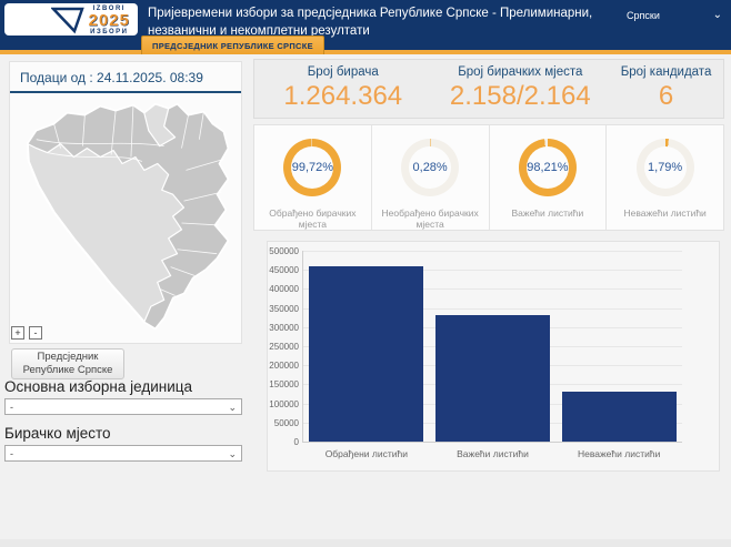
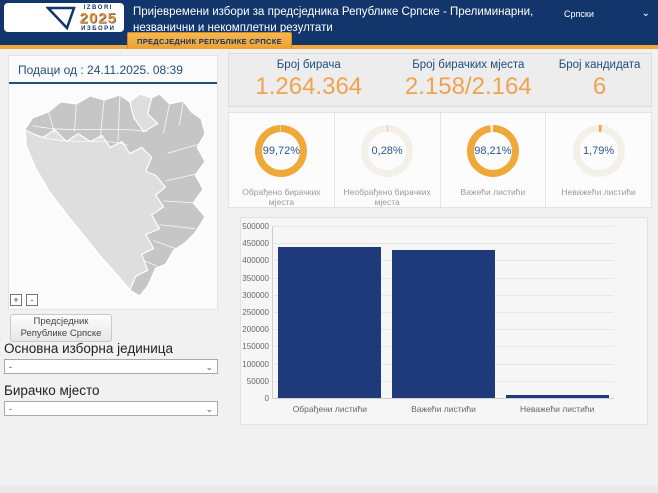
Обрађени листићи: 460000 -> 440000
Важећи листићи: 330000 -> 430000
Неважећи листићи: 130000 -> 10000
